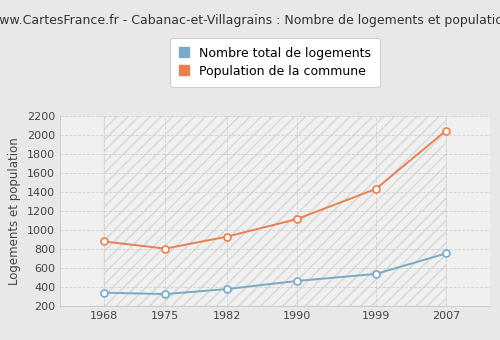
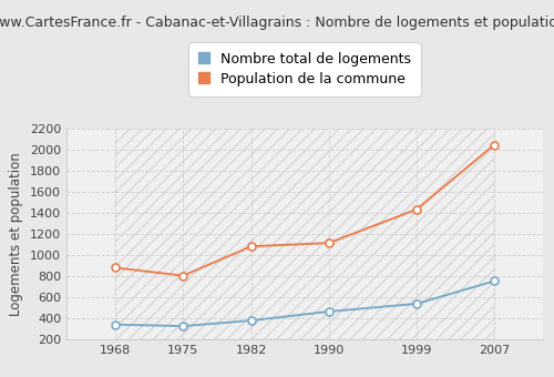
Population de la commune/1982: 930 -> 1080
